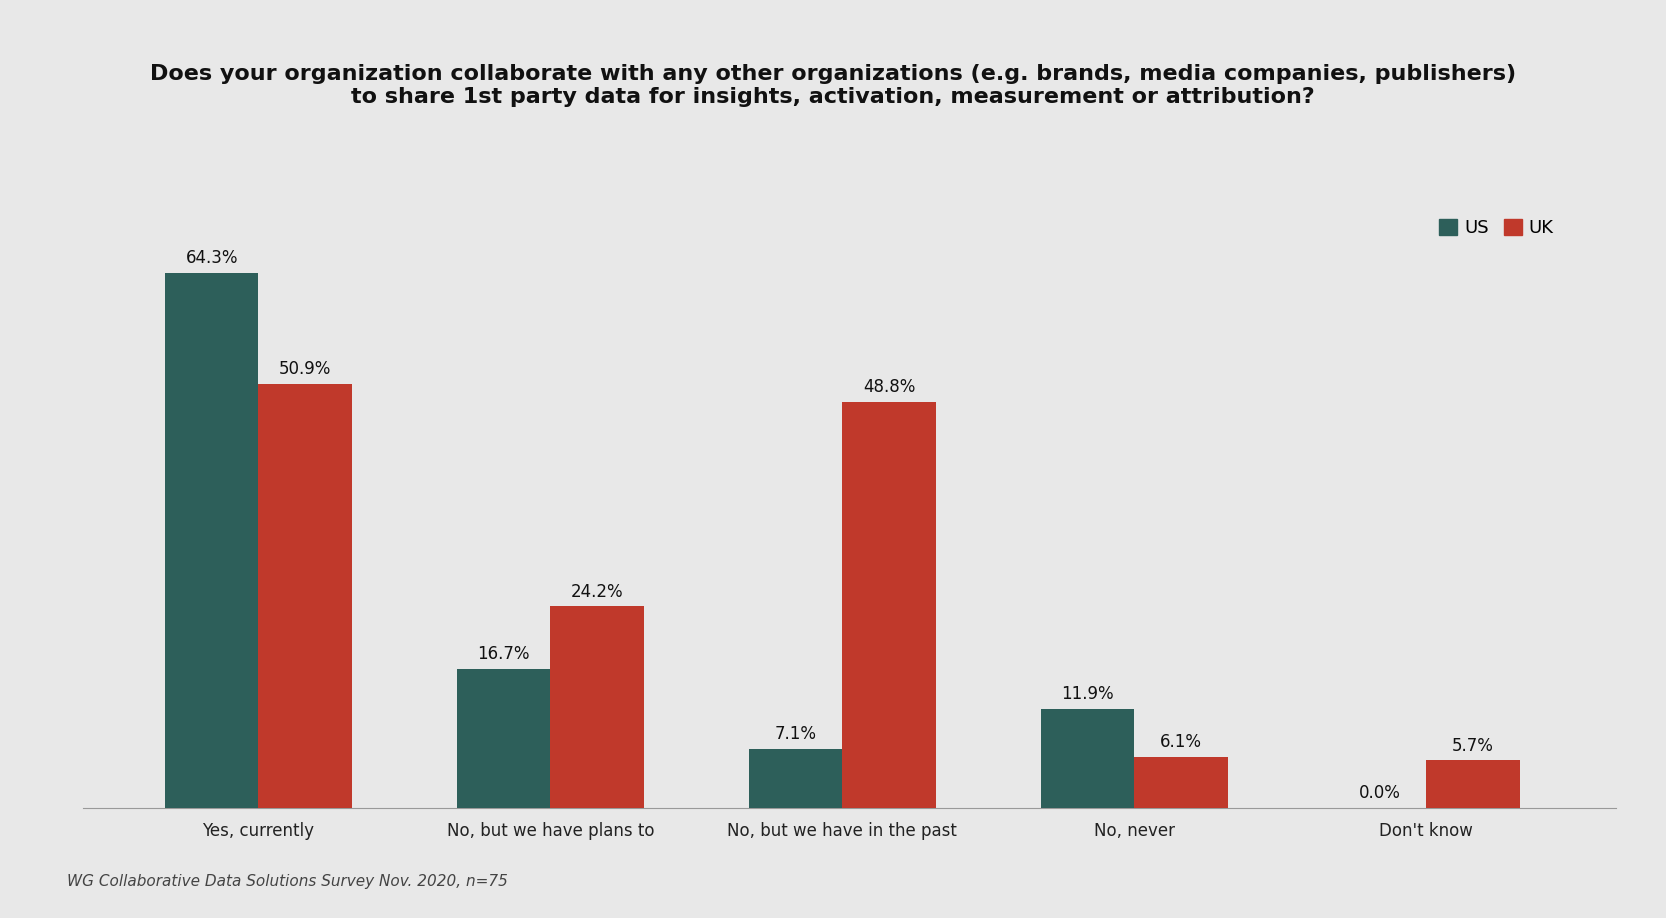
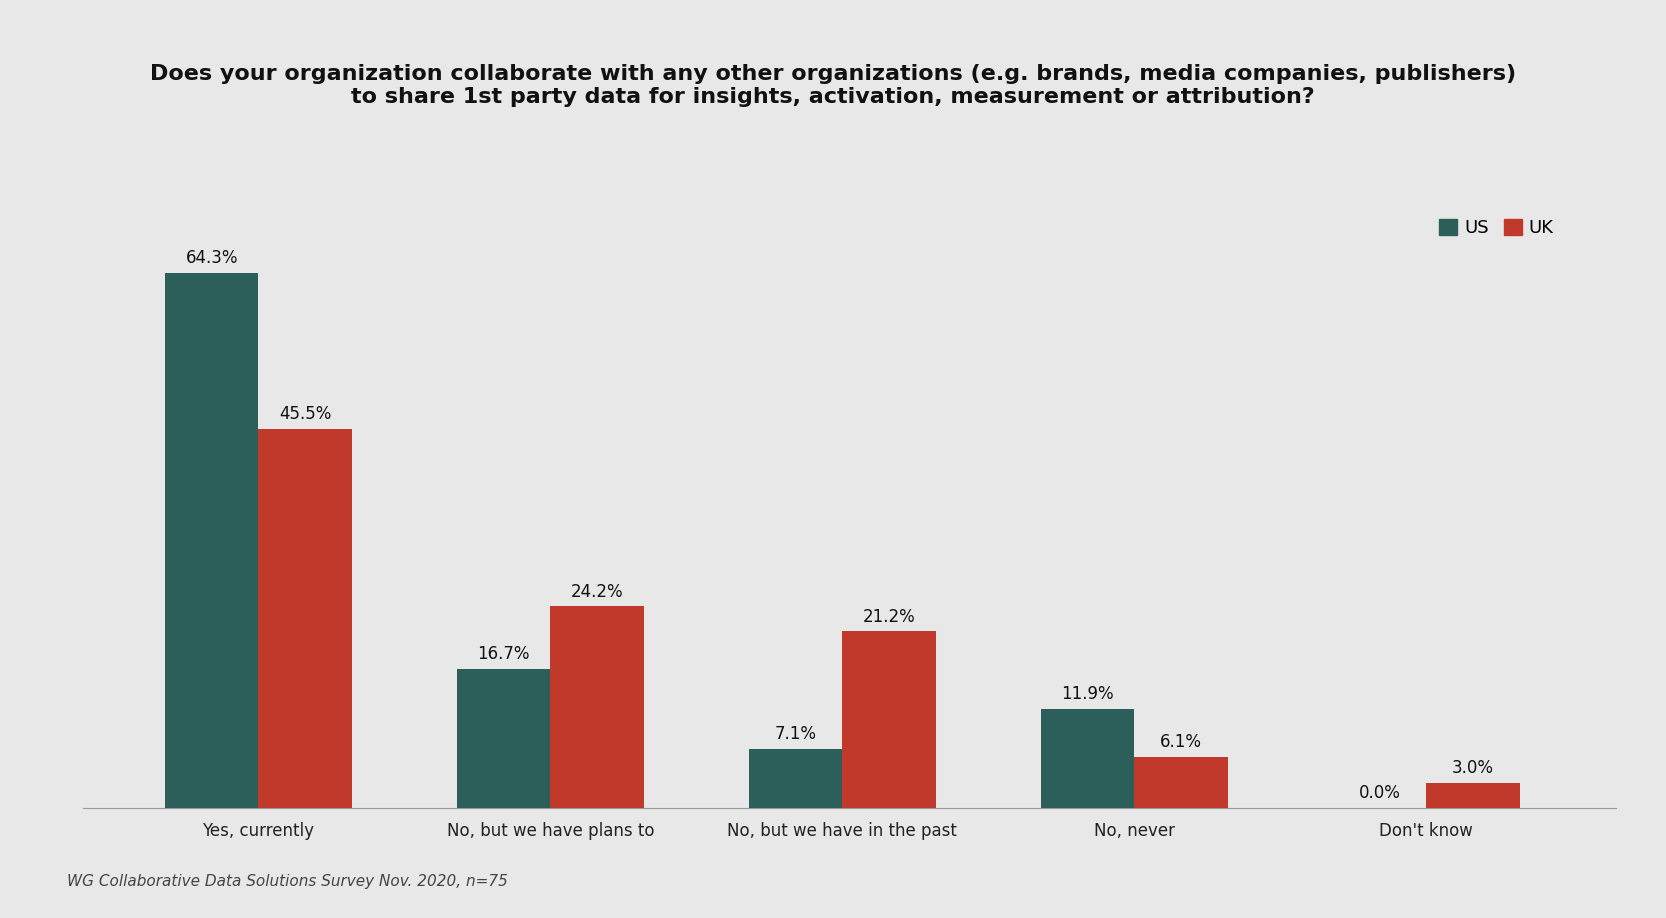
UK/Yes, currently: 50.9% -> 45.5%
UK/No, but we have in the past: 48.8% -> 21.2%
UK/Don't know: 5.7% -> 3.0%
